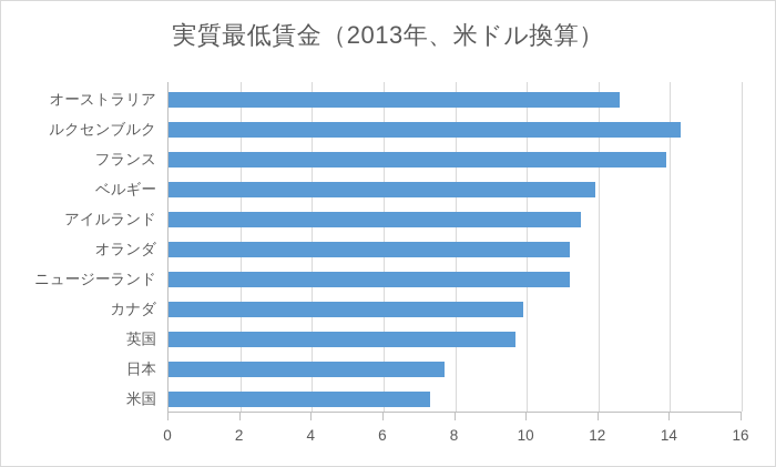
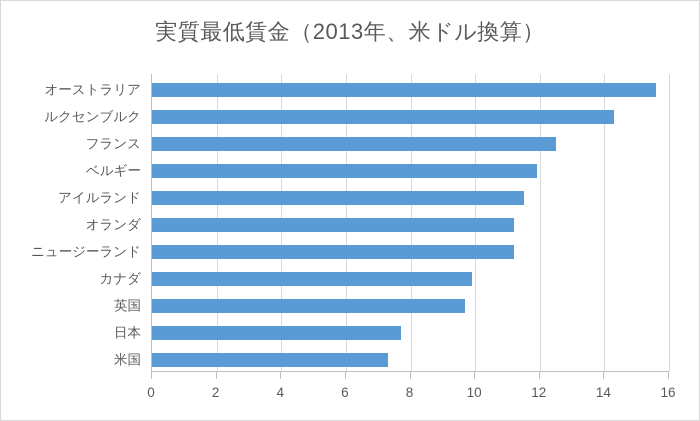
オーストラリア: 12.6 -> 15.6
フランス: 13.9 -> 12.5
